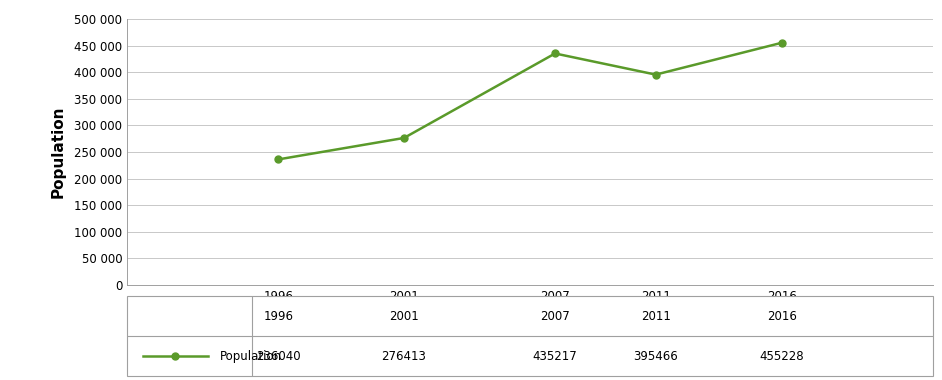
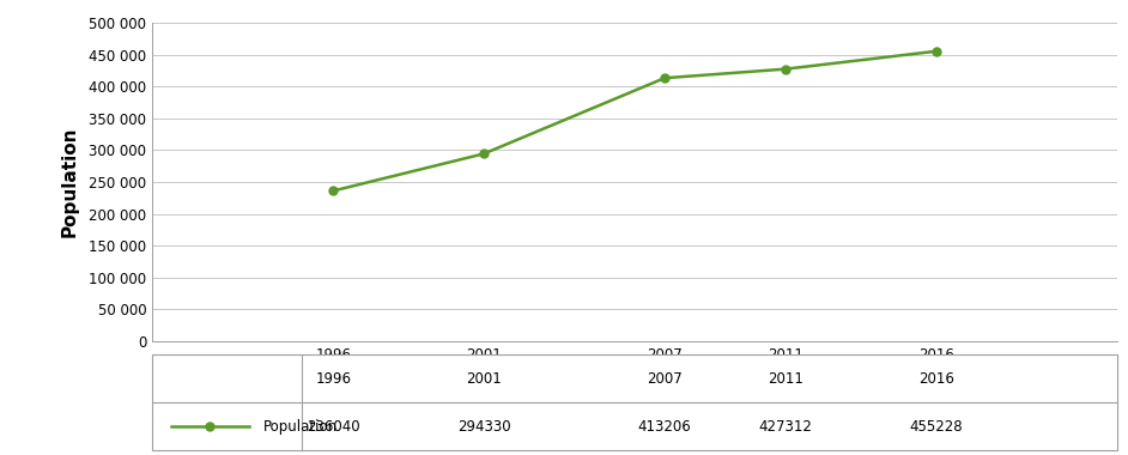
2001: 276413 -> 294330
2007: 435217 -> 413206
2011: 395466 -> 427312
